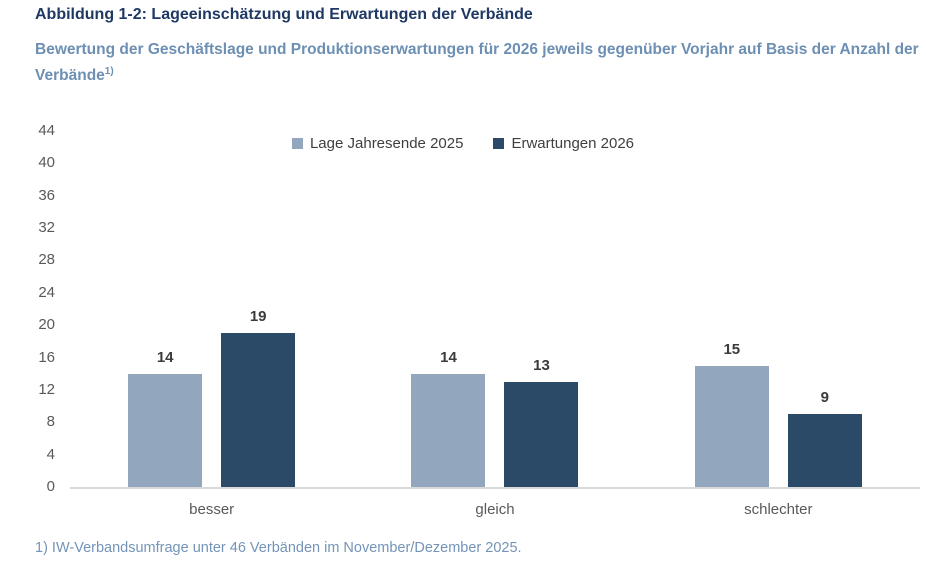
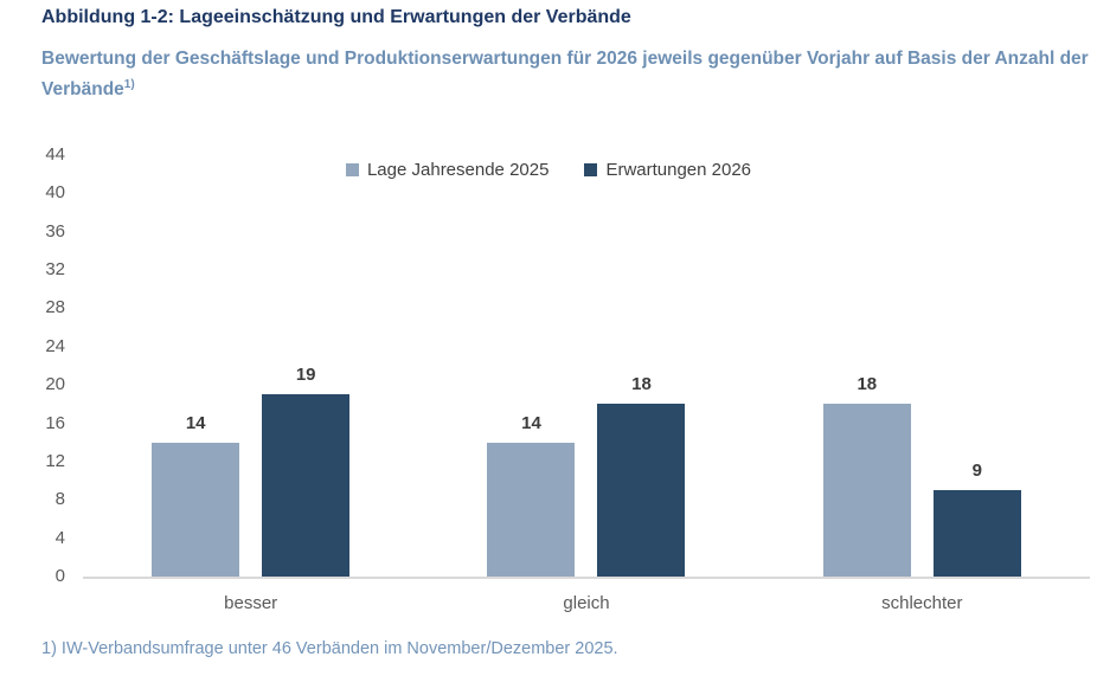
Erwartungen 2026/gleich: 13 -> 18
Lage Jahresende 2025/schlechter: 15 -> 18
